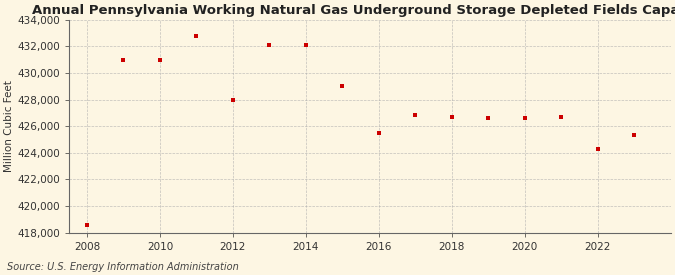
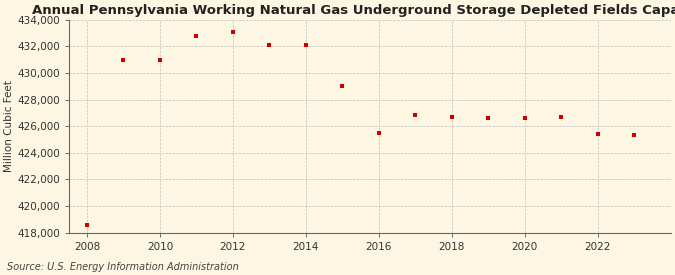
2012: 428,000 -> 433,100
2022: 424,300 -> 425,400
